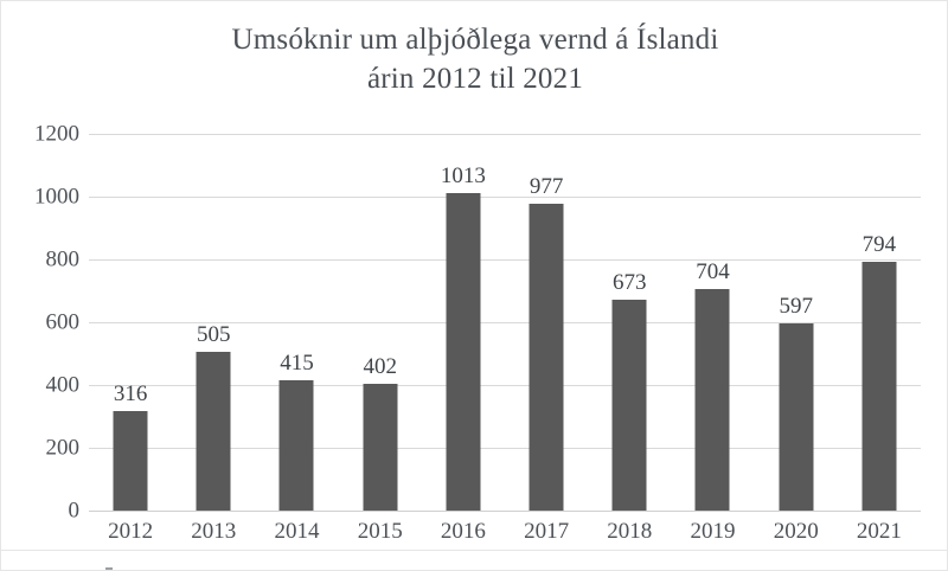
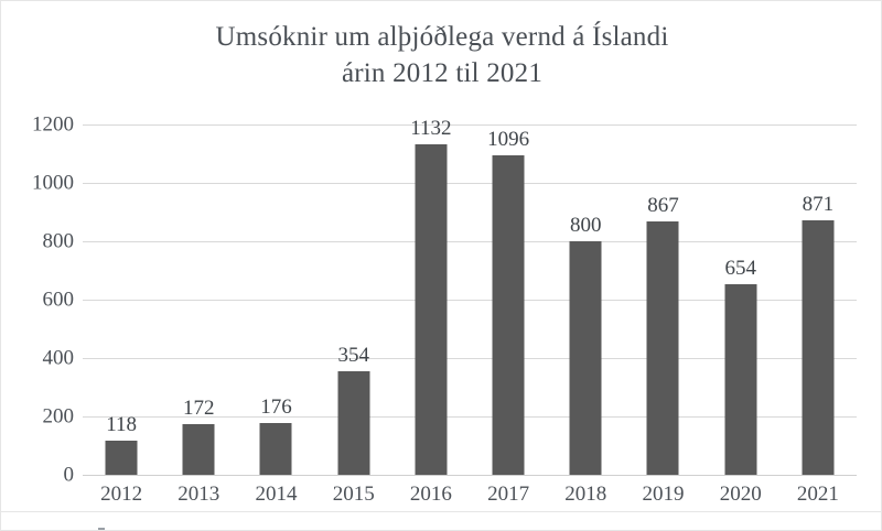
2012: 316 -> 118
2013: 505 -> 172
2014: 415 -> 176
2015: 402 -> 354
2016: 1013 -> 1132
2017: 977 -> 1096
2018: 673 -> 800
2019: 704 -> 867
2020: 597 -> 654
2021: 794 -> 871
